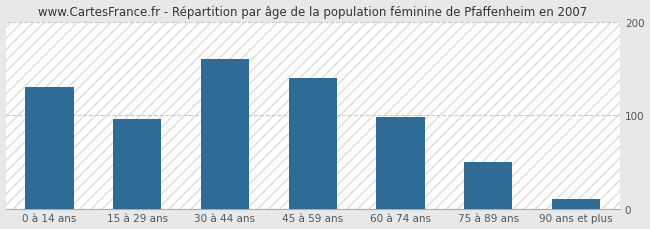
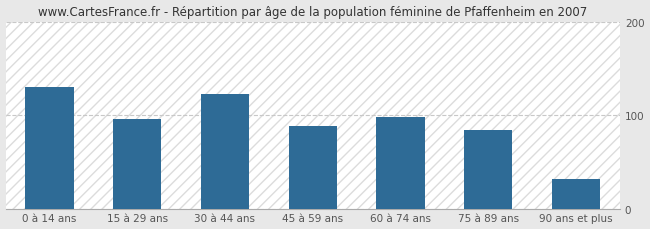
30 à 44 ans: 160 -> 122
45 à 59 ans: 140 -> 88
75 à 89 ans: 50 -> 84
90 ans et plus: 10 -> 32
